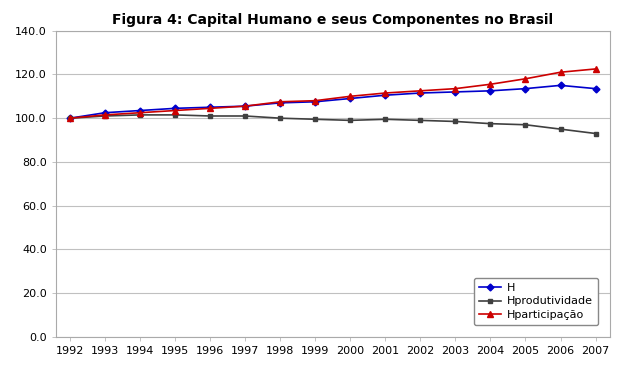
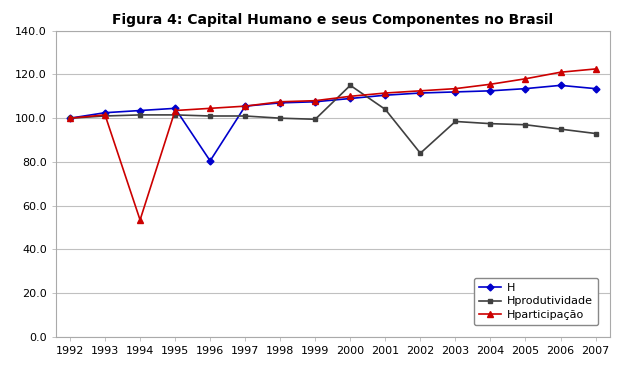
Hparticipação/1994: 102.5 -> 53.5
H/1996: 105.0 -> 80.5
Hprodutividade/2000: 99.0 -> 115.0
Hprodutividade/2001: 99.5 -> 104.0
Hprodutividade/2002: 99.0 -> 84.0
